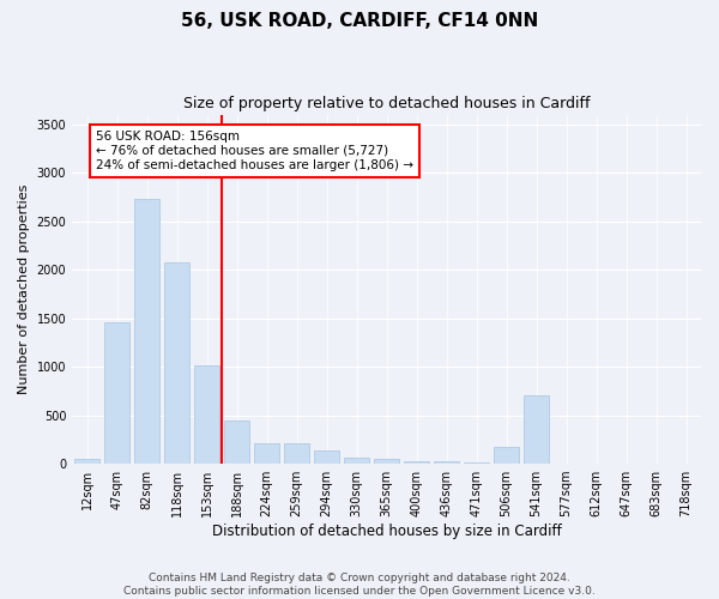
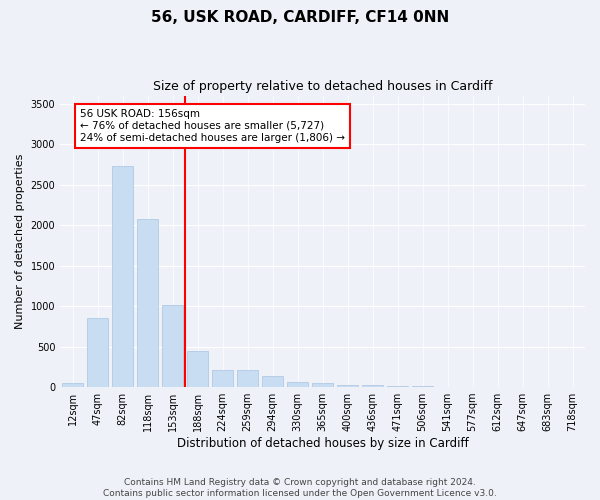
47sqm: 1460 -> 850
506sqm: 180 -> 20
541sqm: 700 -> 0
